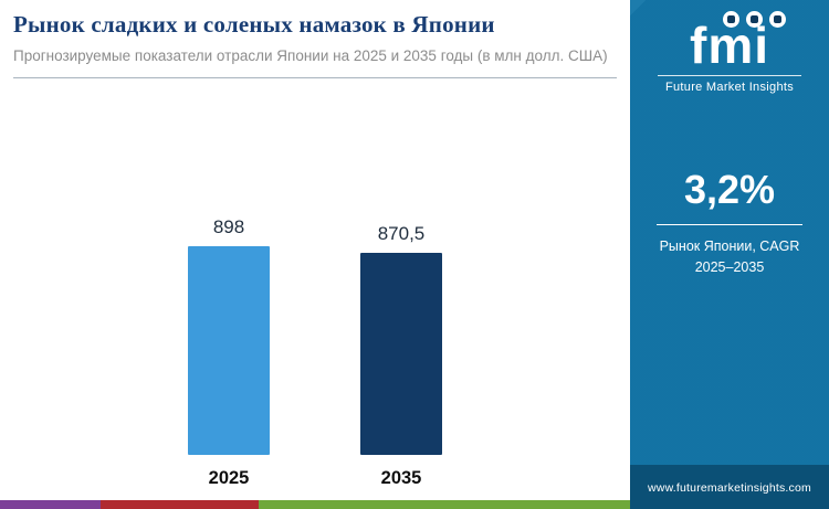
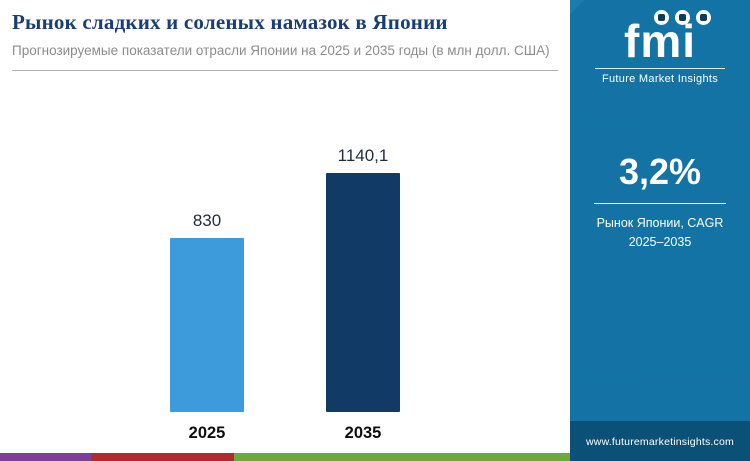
2025: 898 -> 830
2035: 870,5 -> 1140,1
